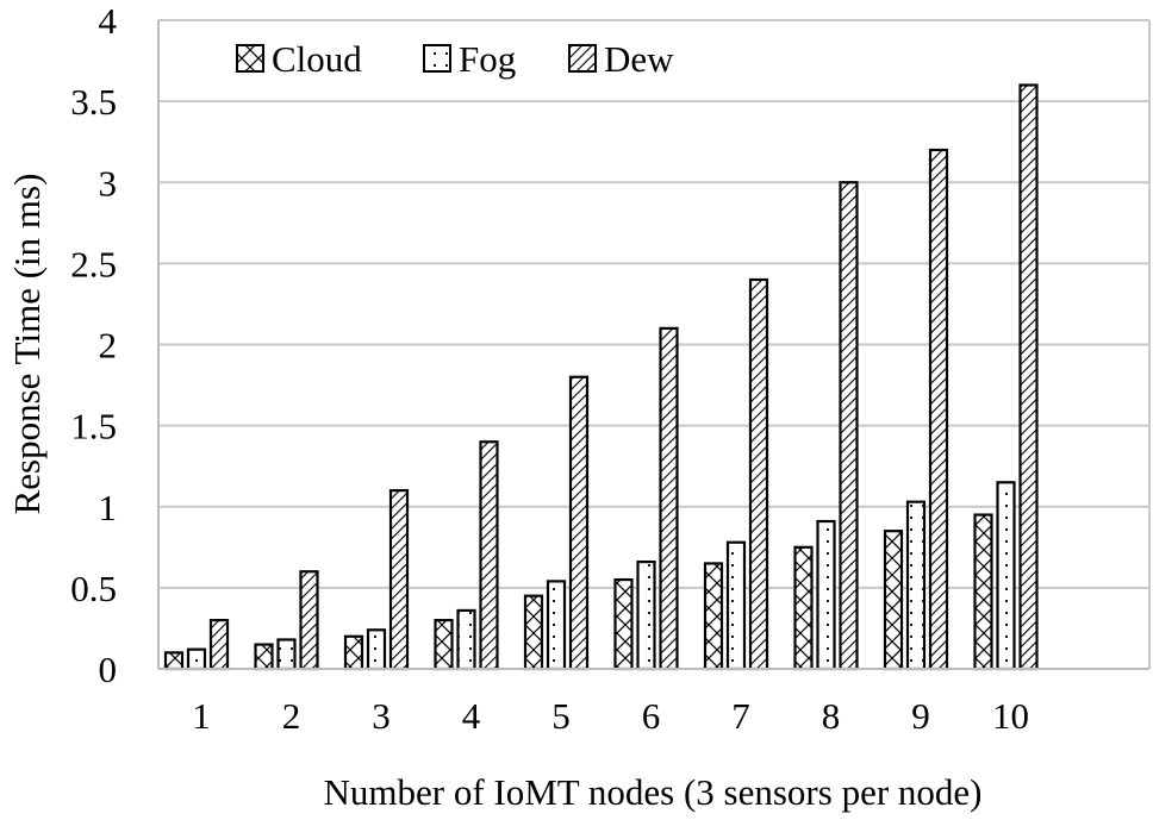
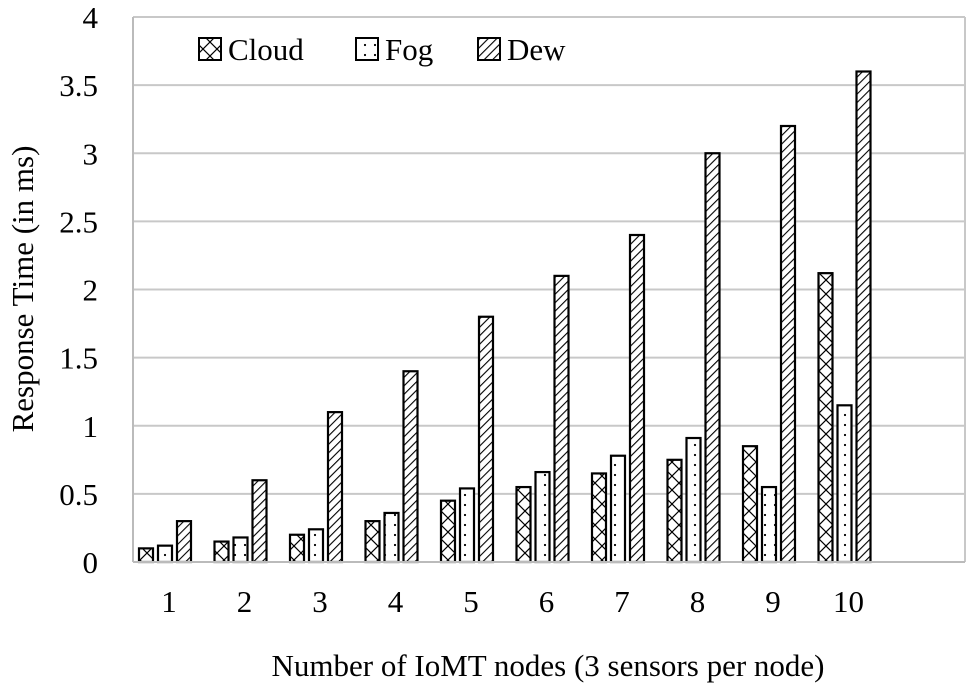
Fog/9: 1.03 -> 0.55
Cloud/10: 0.95 -> 2.12
